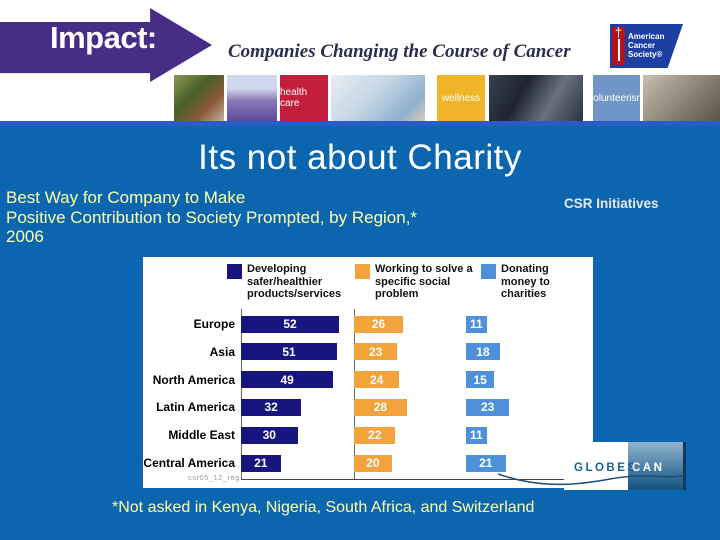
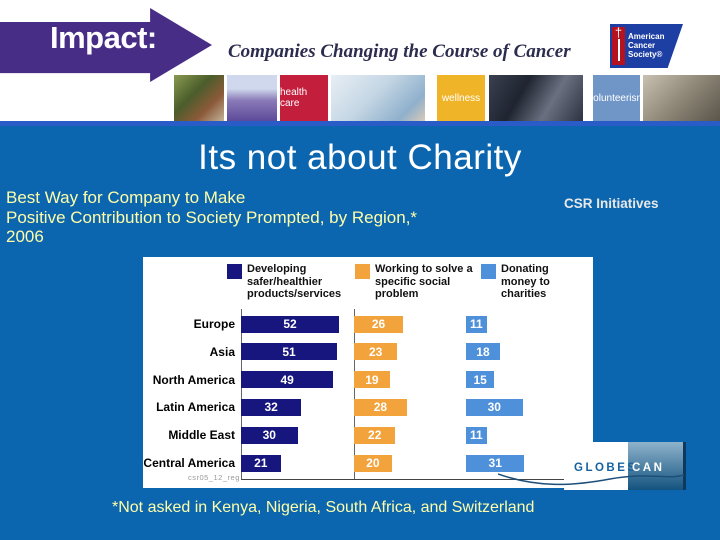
Working to solve a specific social problem/North America: 24 -> 19
Donating money to charities/Latin America: 23 -> 30
Donating money to charities/Central America: 21 -> 31
